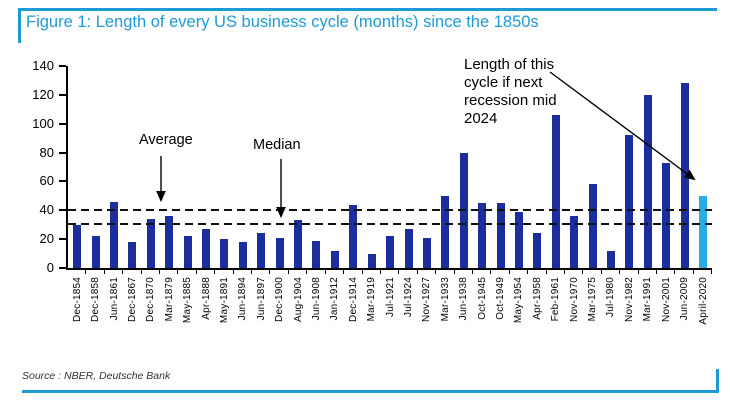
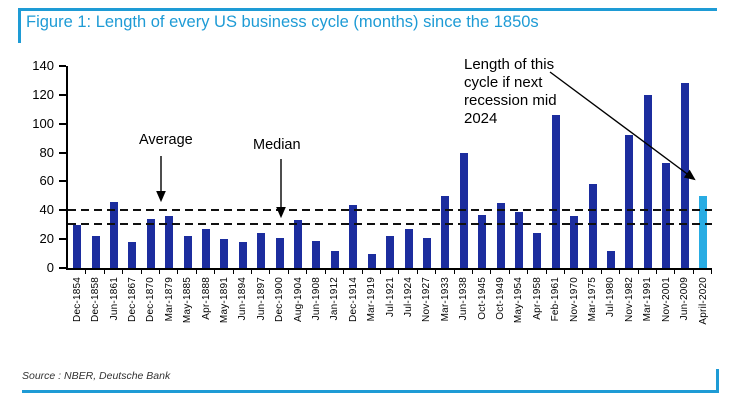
Oct-1945: 45 -> 37
